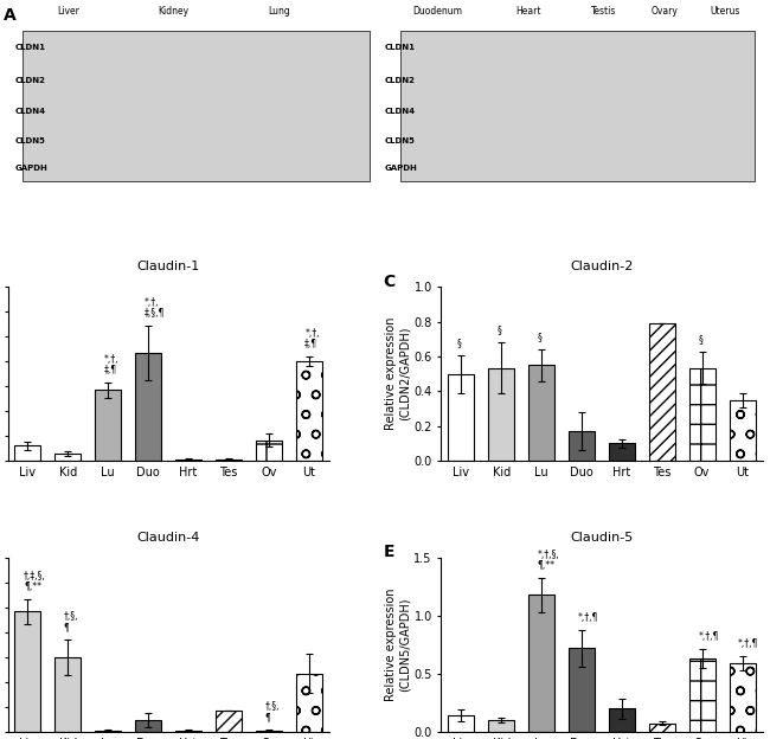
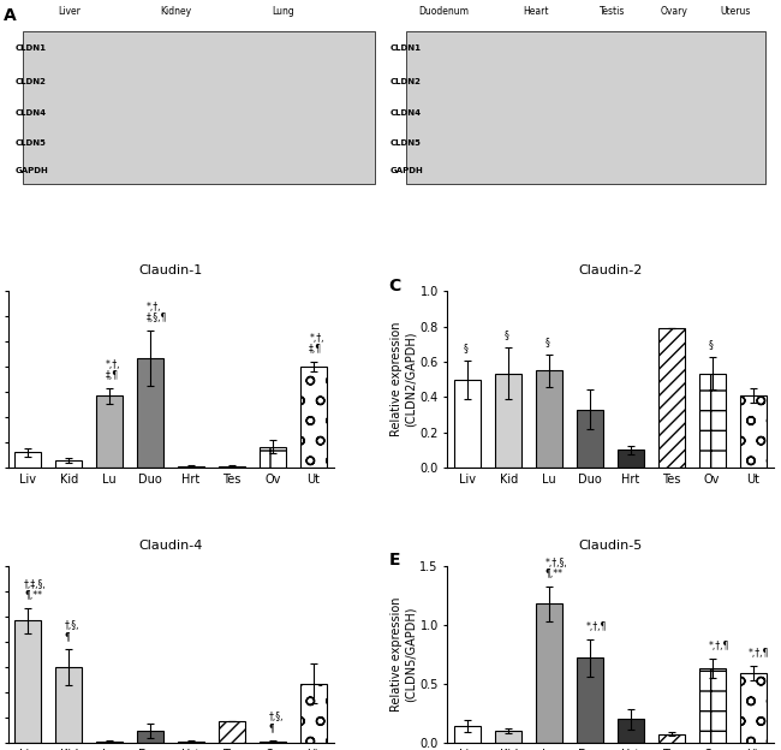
Claudin-2/Duo: 0.17 -> 0.33
Claudin-2/Ut: 0.35 -> 0.41
